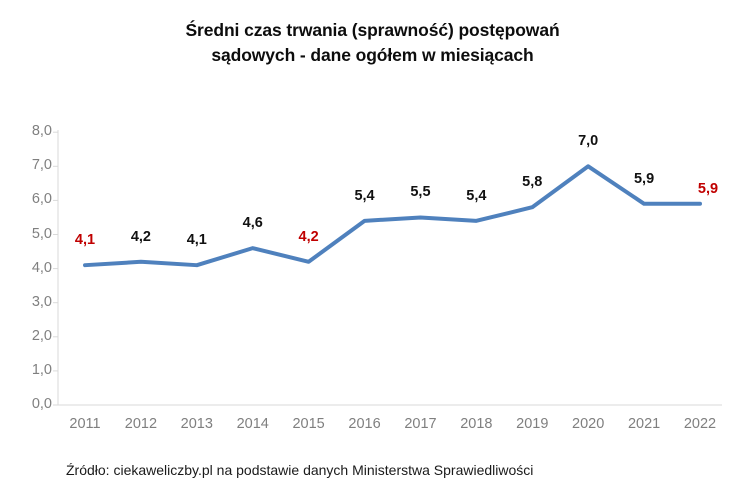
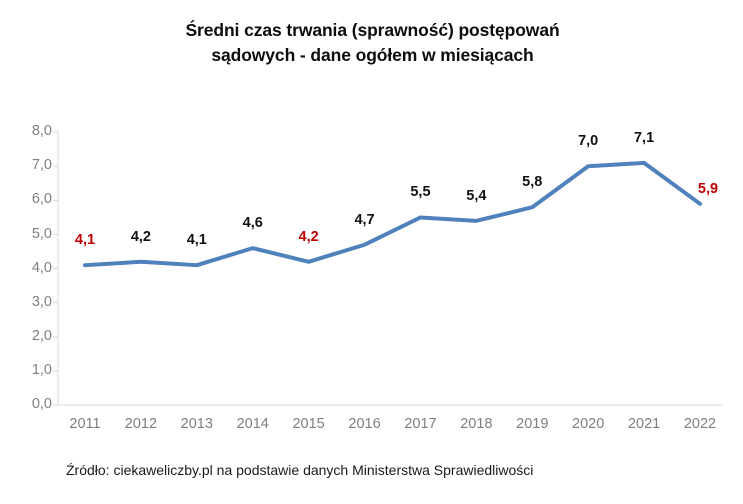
2016: 5,4 -> 4,7
2021: 5,9 -> 7,1
